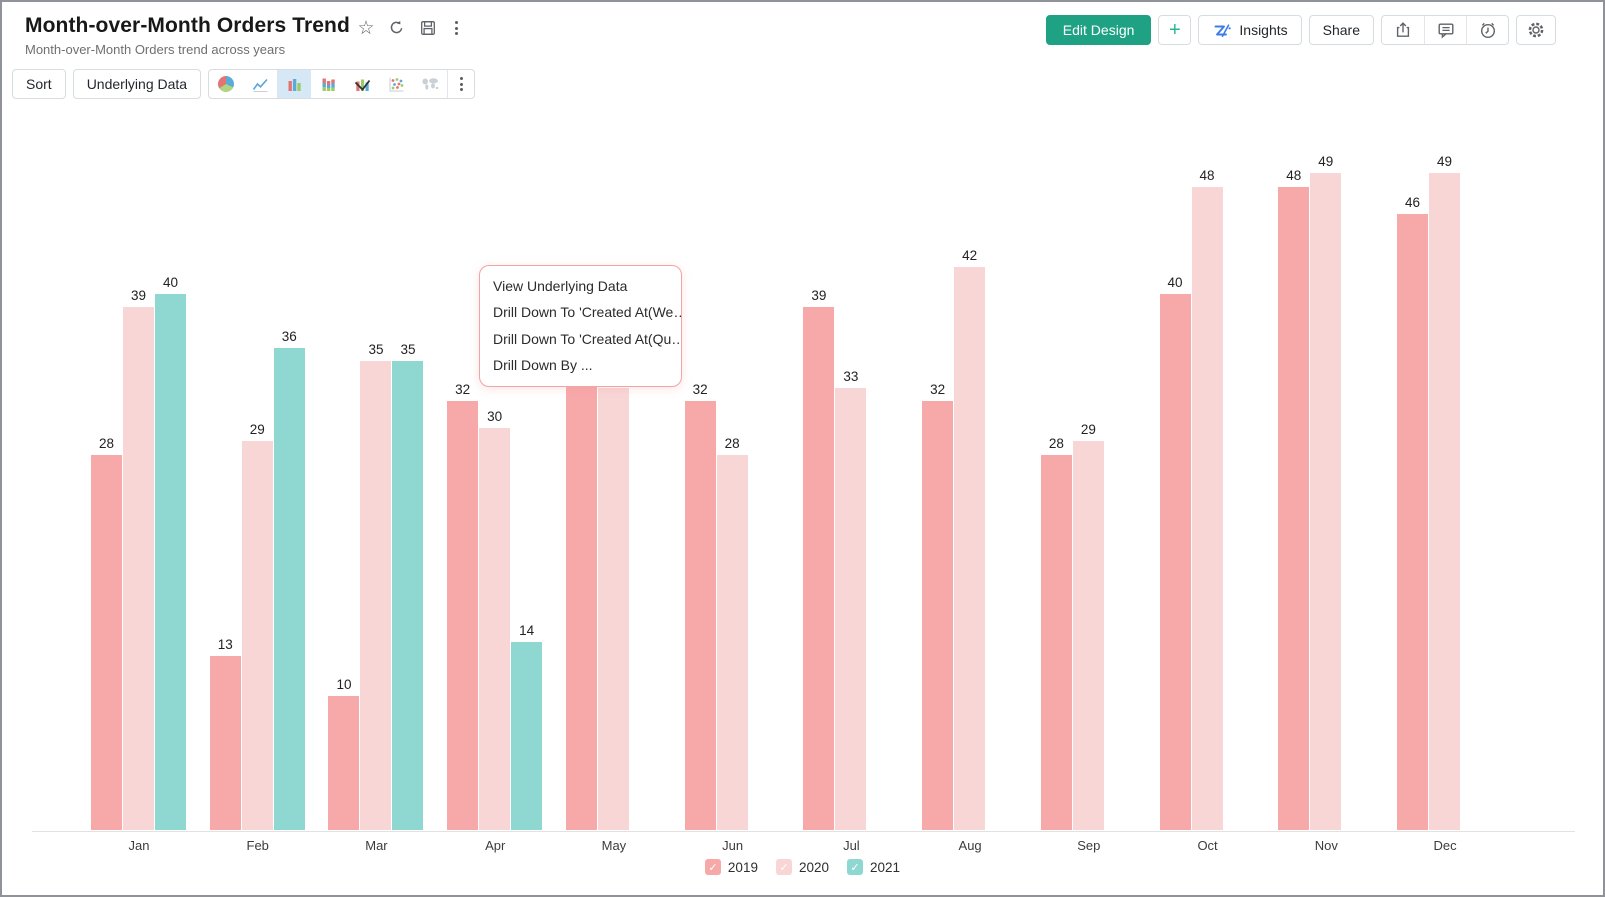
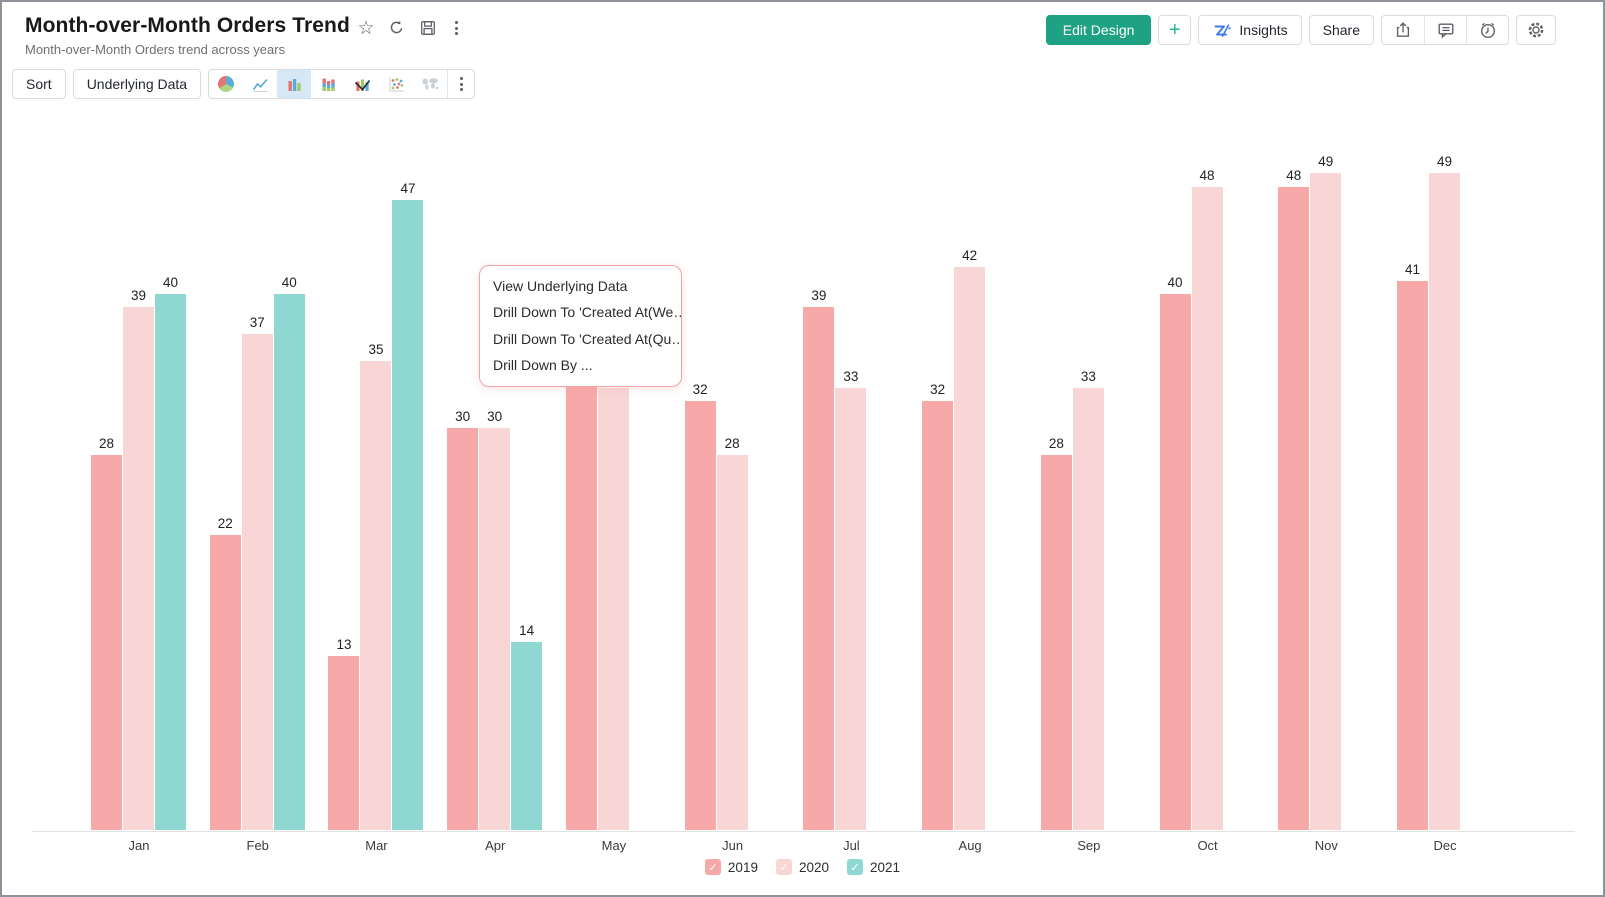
2019/Feb: 13 -> 22
2020/Feb: 29 -> 37
2021/Feb: 36 -> 40
2019/Mar: 10 -> 13
2021/Mar: 35 -> 47
2019/Apr: 32 -> 30
2020/Sep: 29 -> 33
2019/Dec: 46 -> 41
